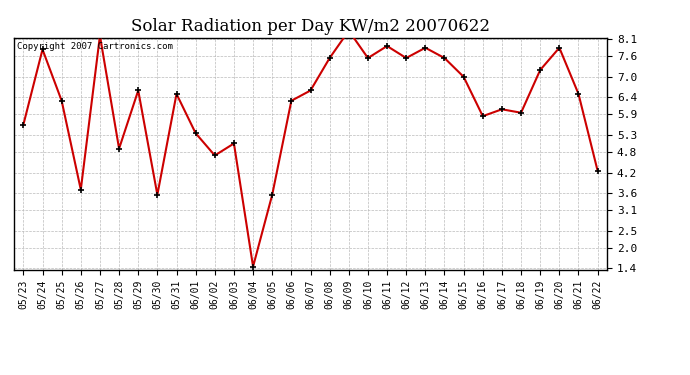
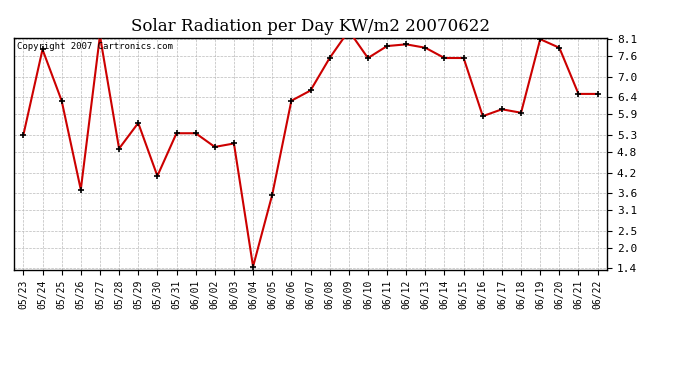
05/23: 5.60 -> 5.30
05/29: 6.60 -> 5.65
05/30: 3.55 -> 4.10
05/31: 6.50 -> 5.35
06/02: 4.70 -> 4.95
06/12: 7.55 -> 7.95
06/15: 7.00 -> 7.55
06/19: 7.20 -> 8.10
06/22: 4.25 -> 6.50
